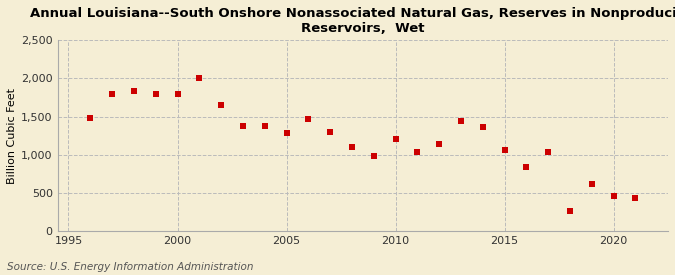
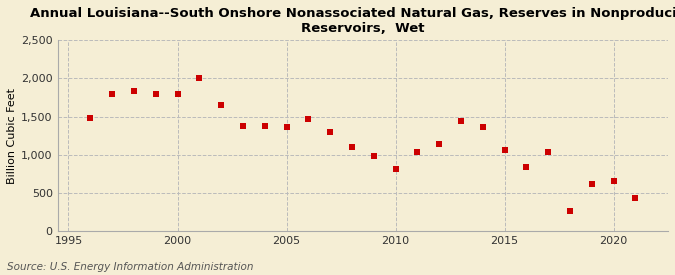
2005: 1,280 -> 1,360
2010: 1,210 -> 820
2020: 460 -> 660
